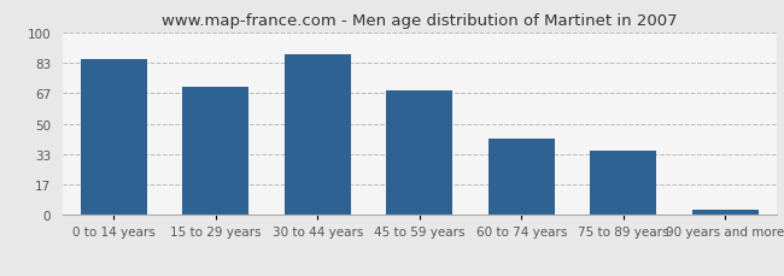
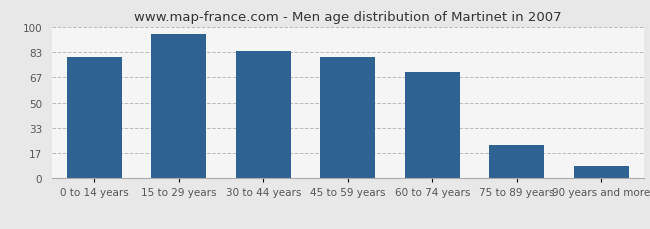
0 to 14 years: 85 -> 80
15 to 29 years: 70 -> 95
30 to 44 years: 88 -> 84
45 to 59 years: 68 -> 80
60 to 74 years: 42 -> 70
75 to 89 years: 35 -> 22
90 years and more: 3 -> 8
